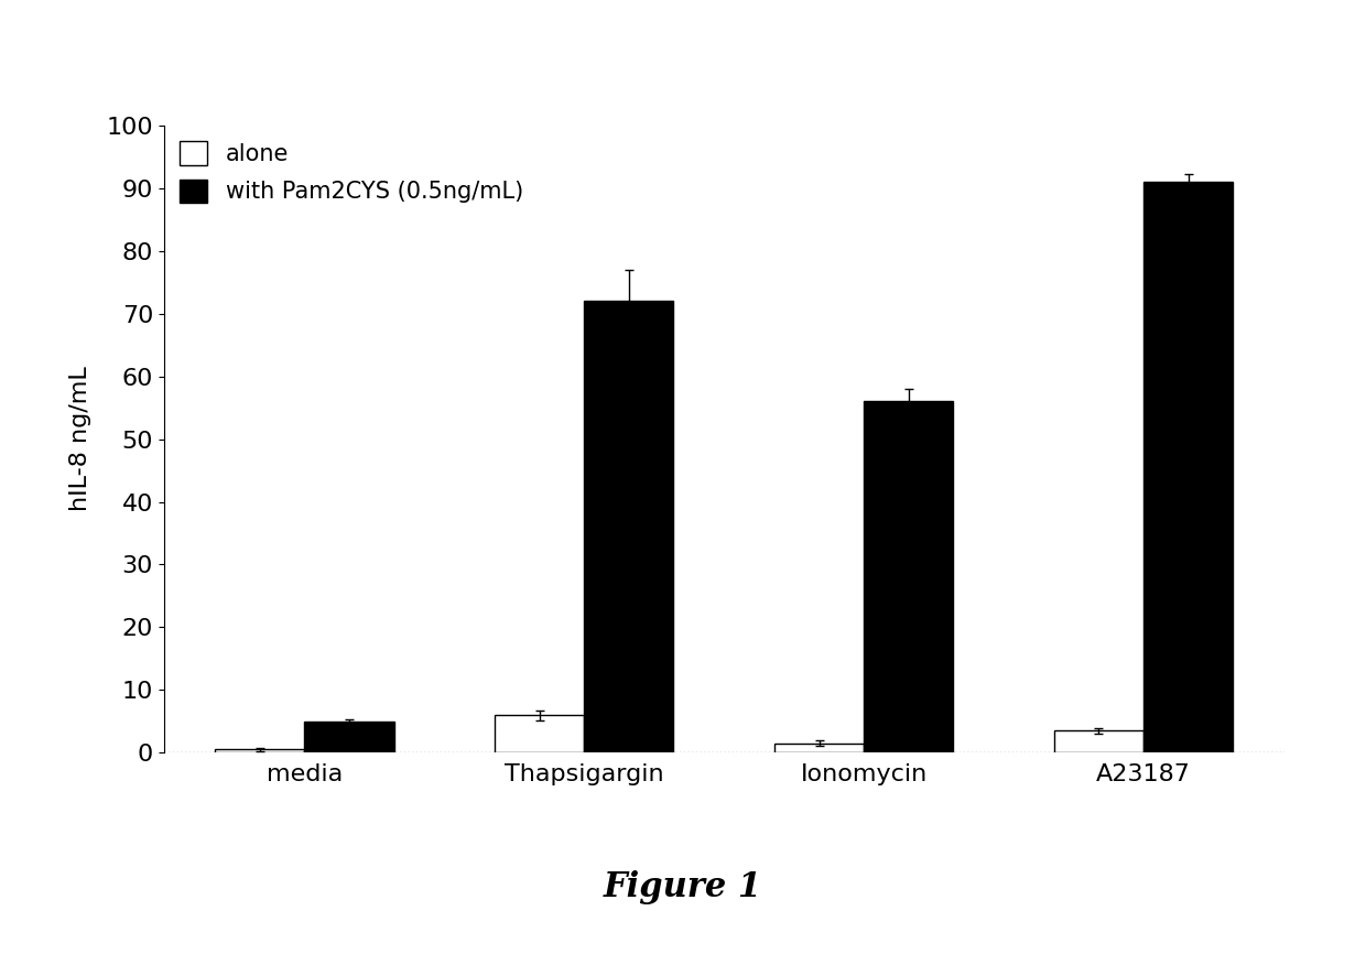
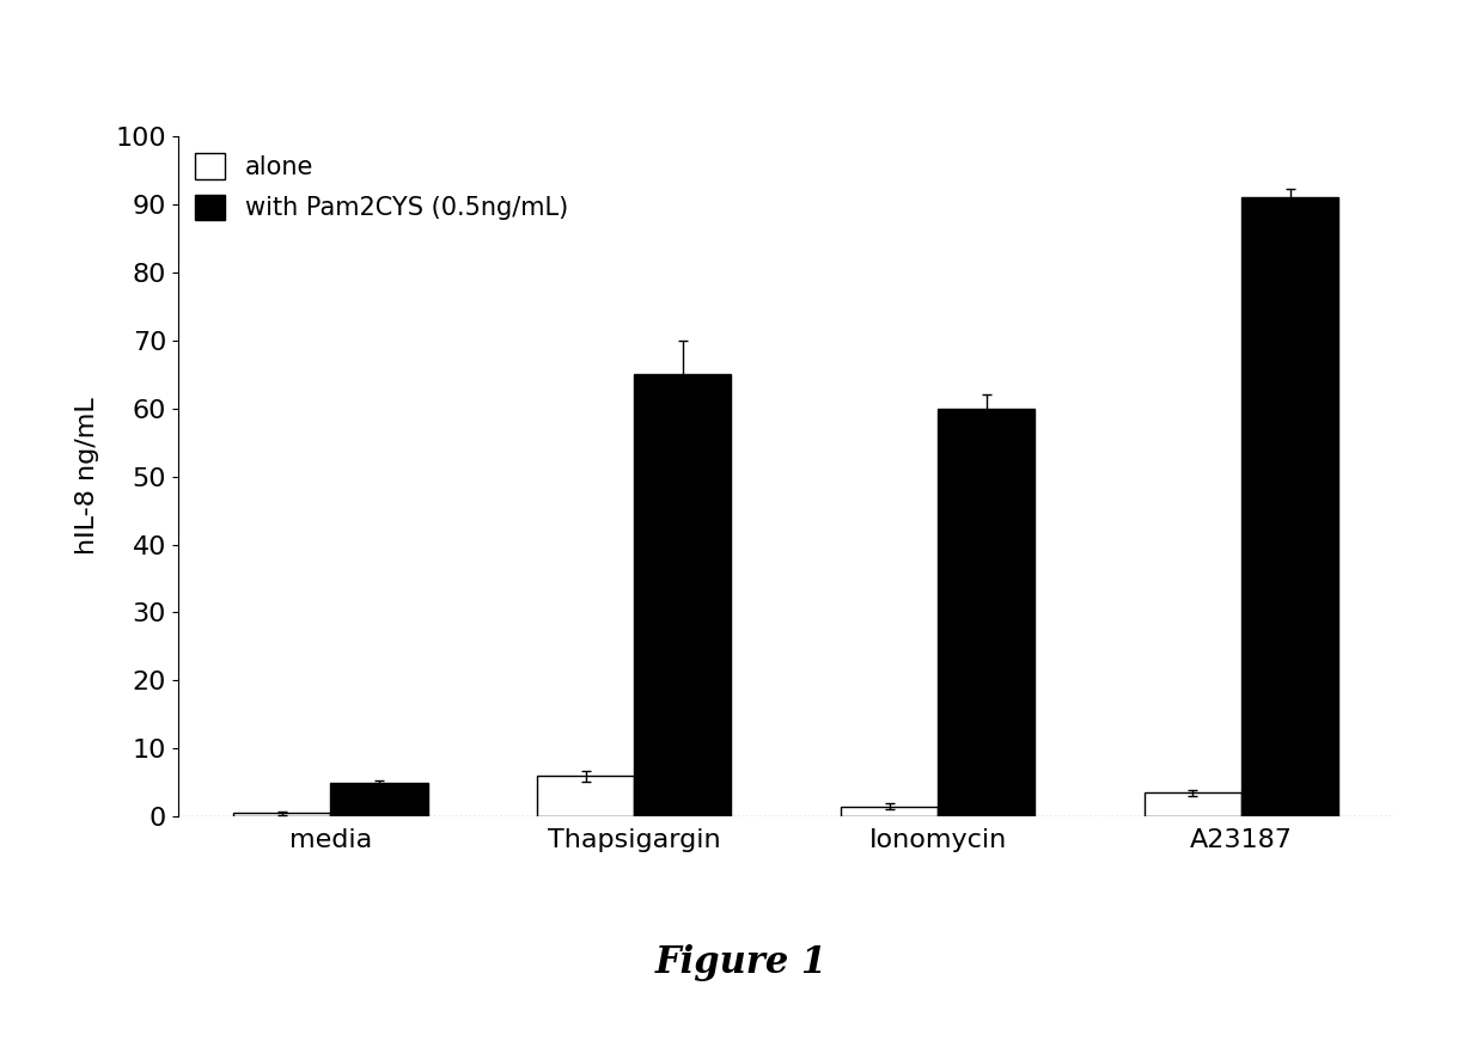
with Pam2CYS (0.5ng/mL)/Thapsigargin: 72 -> 65
with Pam2CYS (0.5ng/mL)/Ionomycin: 56 -> 60
